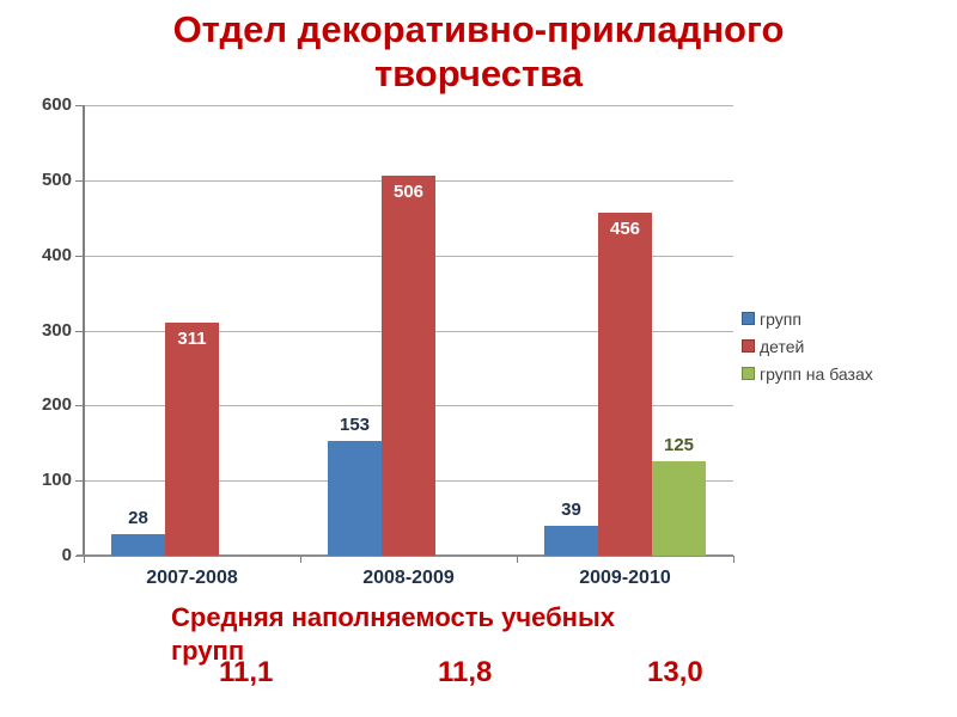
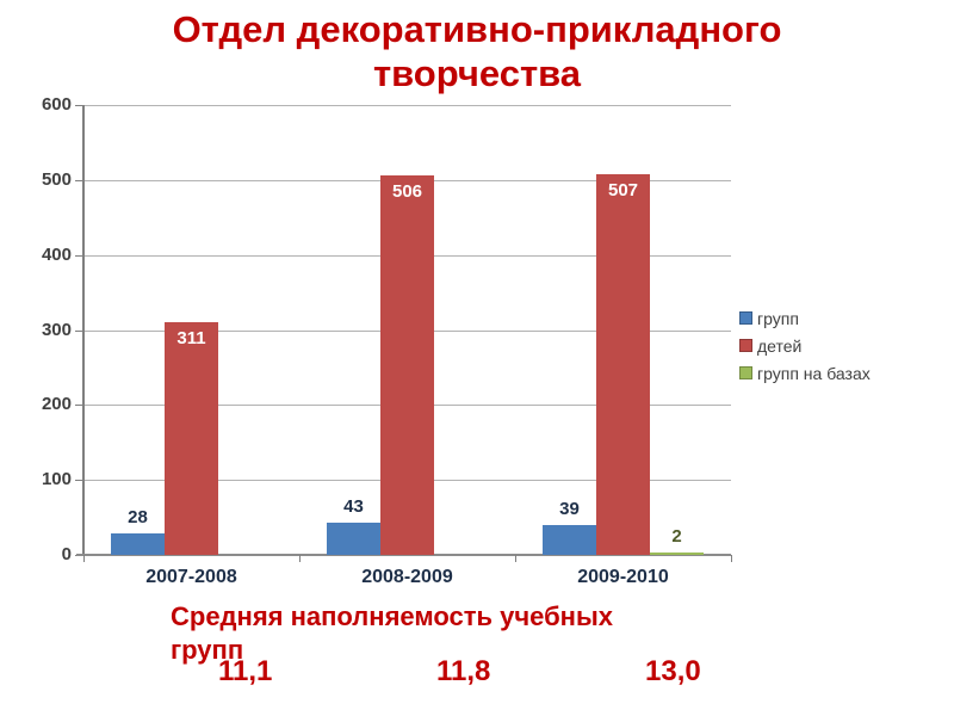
групп/2008-2009: 153 -> 43
детей/2009-2010: 456 -> 507
групп на базах/2009-2010: 125 -> 2
